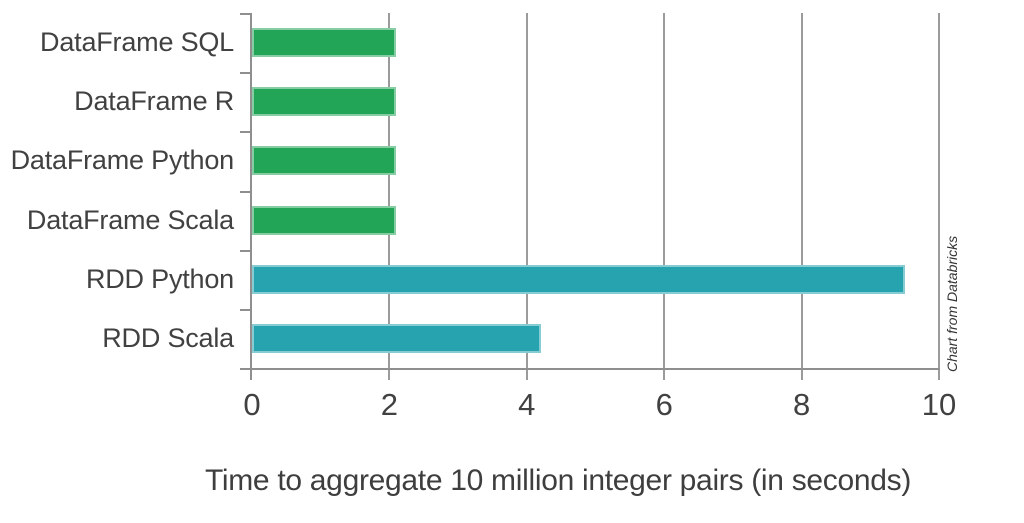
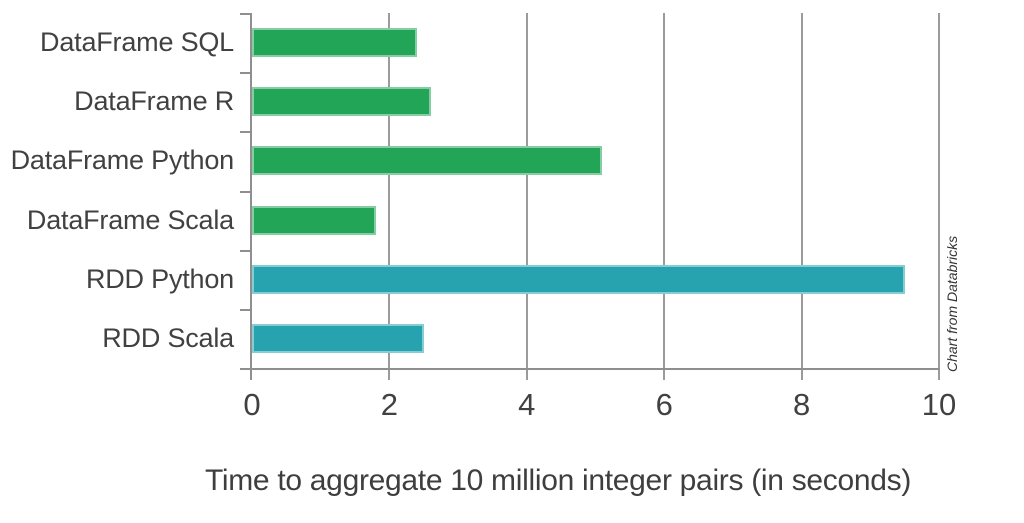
DataFrame SQL: 2.1 -> 2.4
DataFrame R: 2.1 -> 2.6
DataFrame Python: 2.1 -> 5.1
DataFrame Scala: 2.1 -> 1.8
RDD Scala: 4.2 -> 2.5
